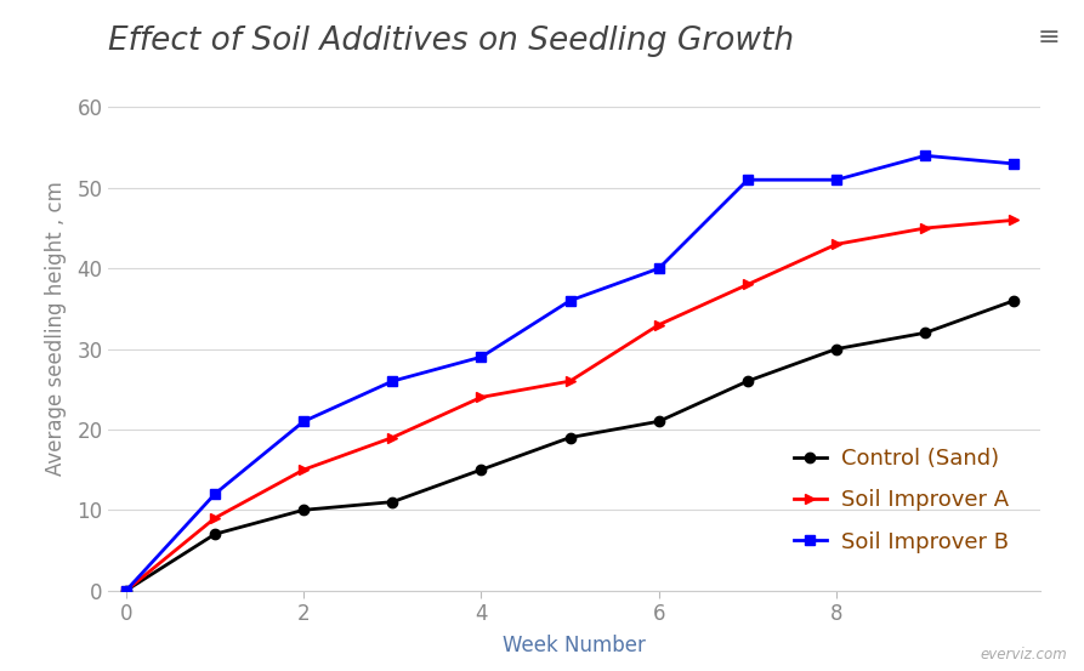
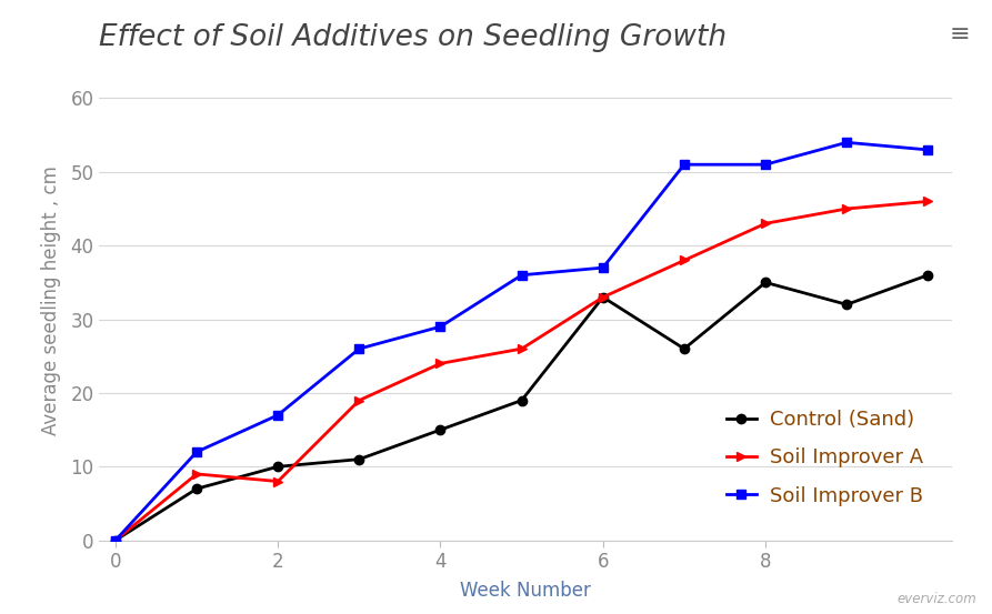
Soil Improver A/2: 15 -> 8
Soil Improver B/2: 21 -> 17
Control (Sand)/6: 21 -> 33
Soil Improver B/6: 40 -> 37
Control (Sand)/8: 30 -> 35
